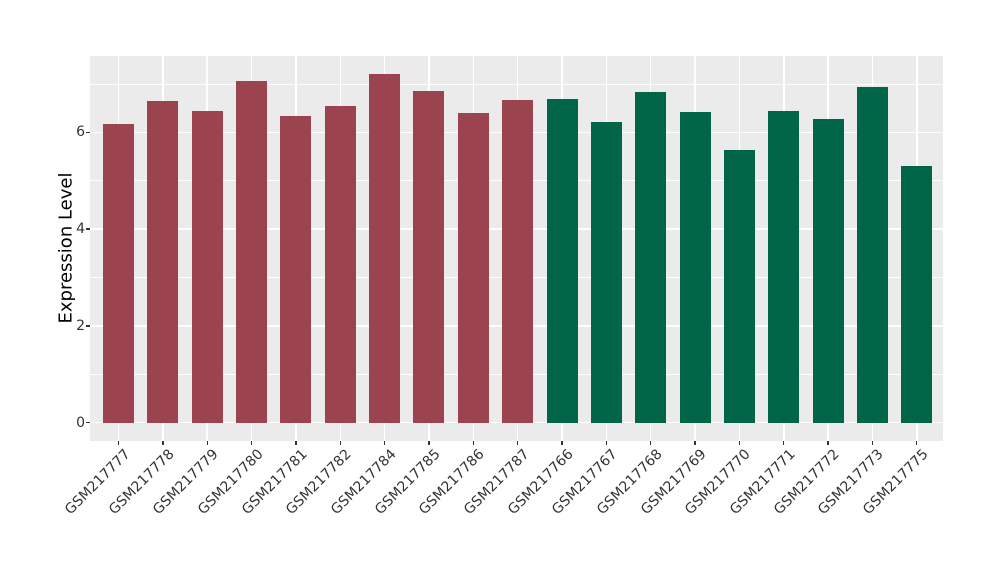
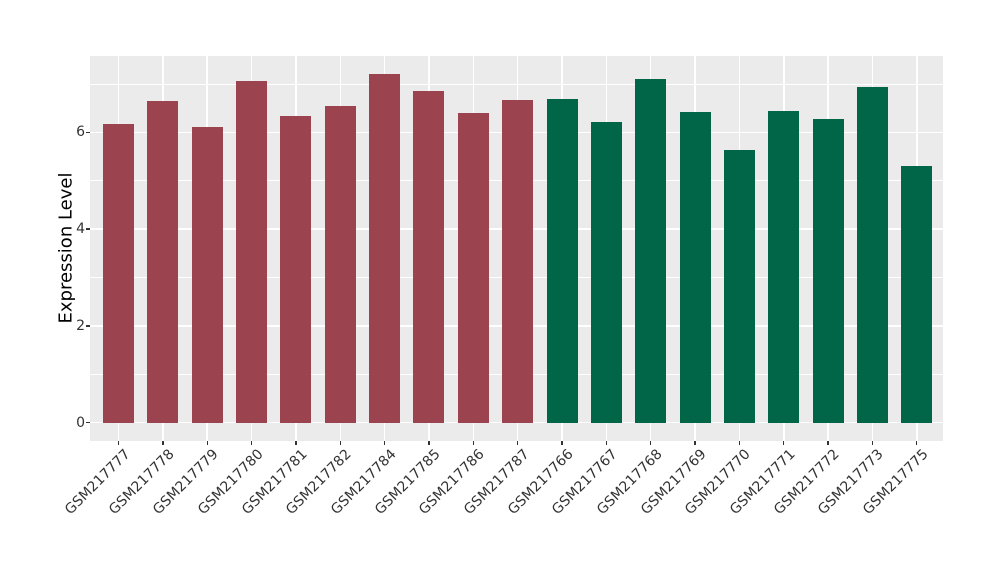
GSM217779: 6.5 -> 6.1
GSM217768: 6.8 -> 7.1
